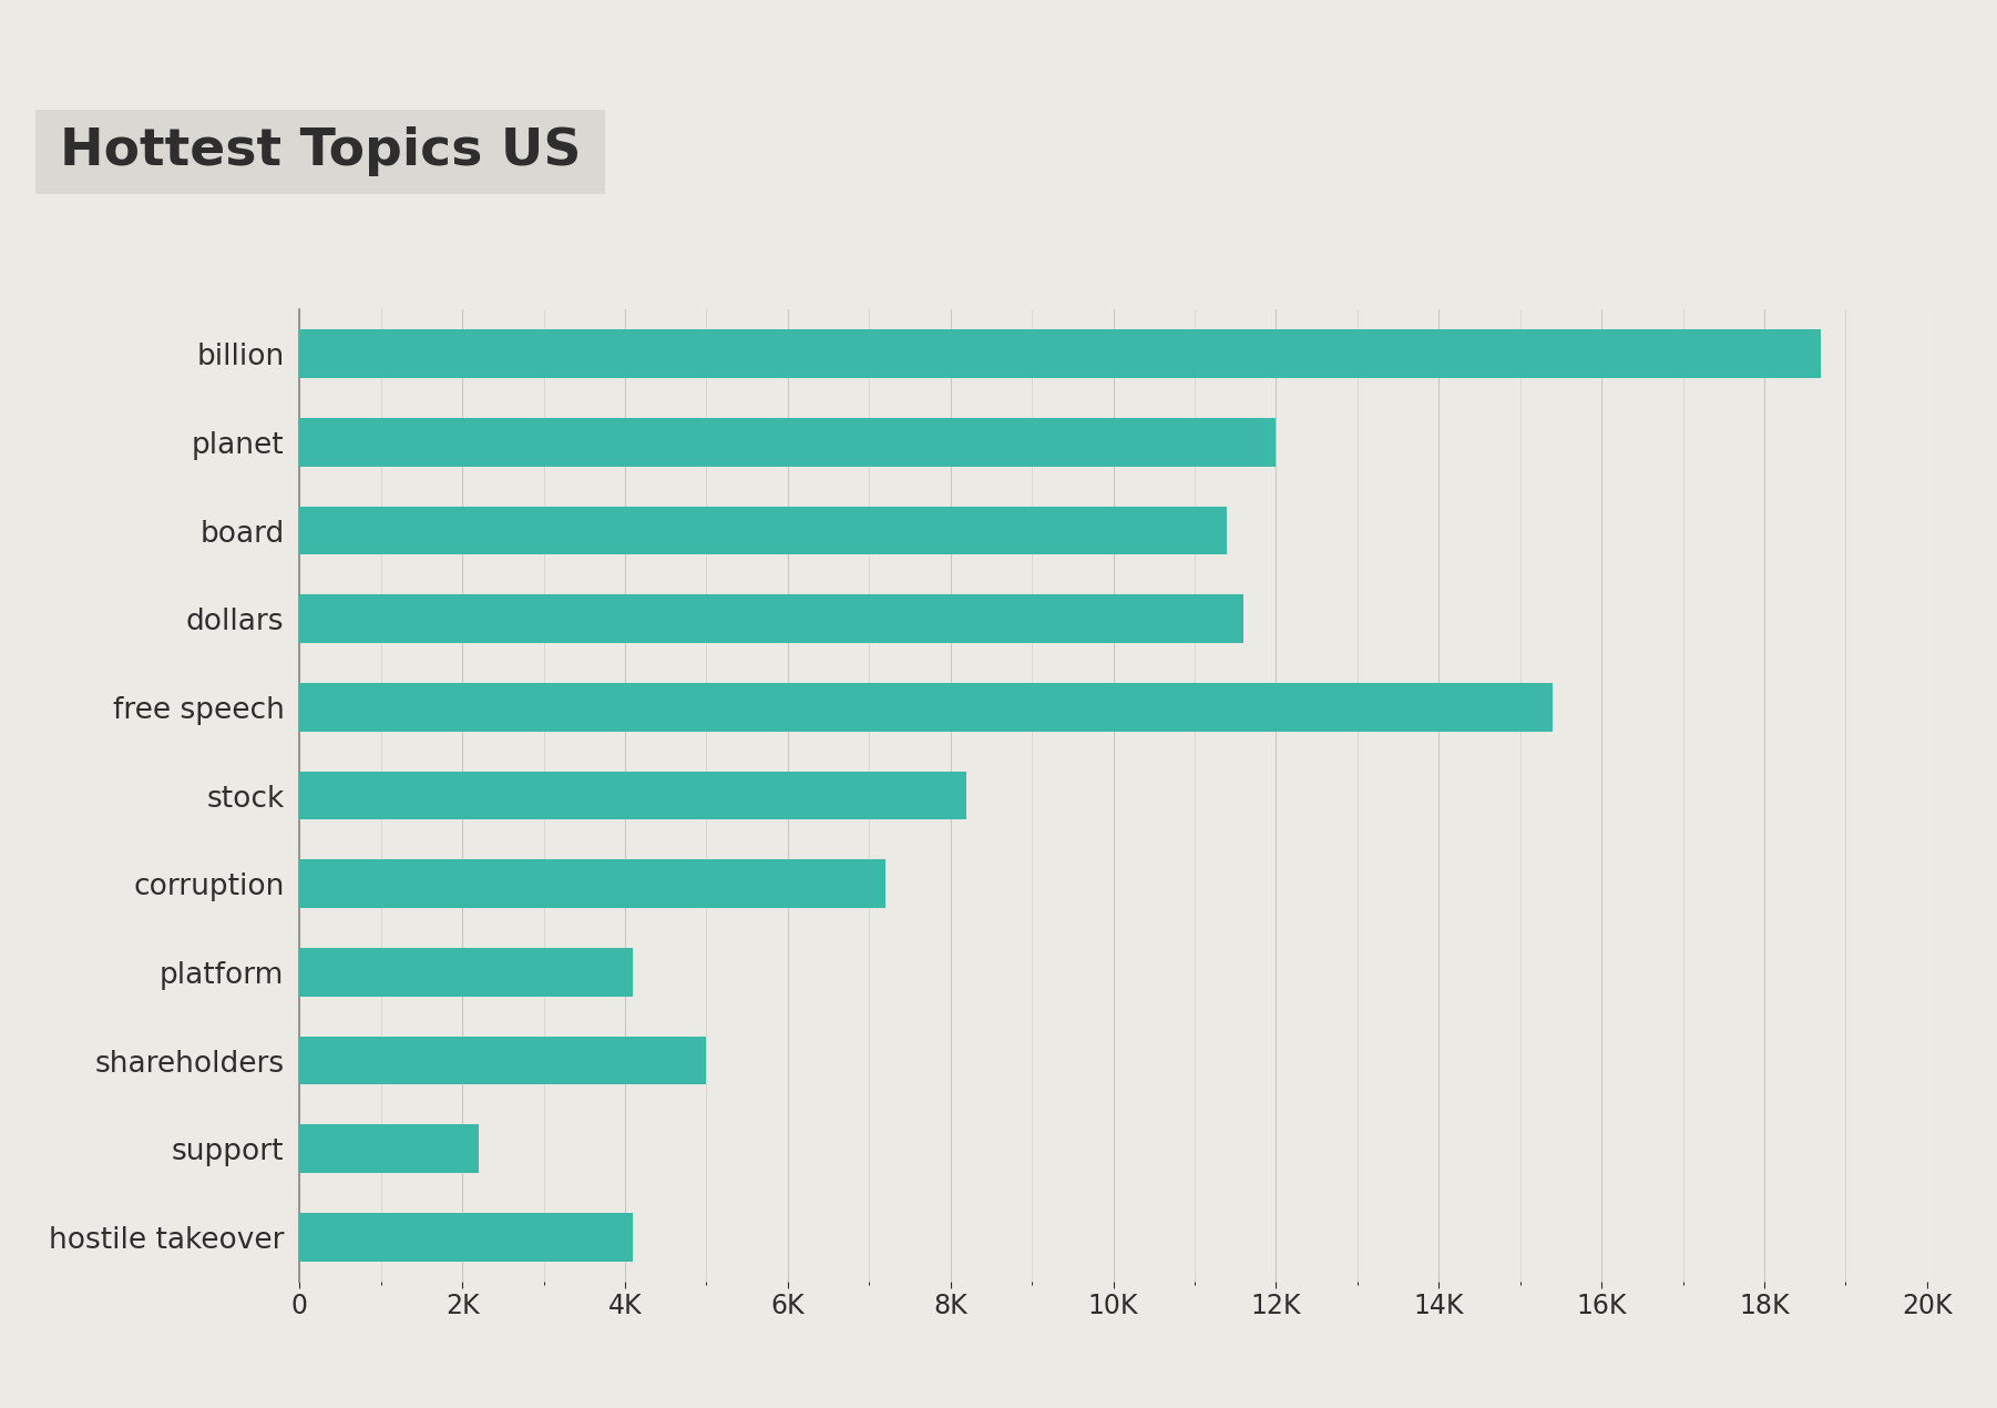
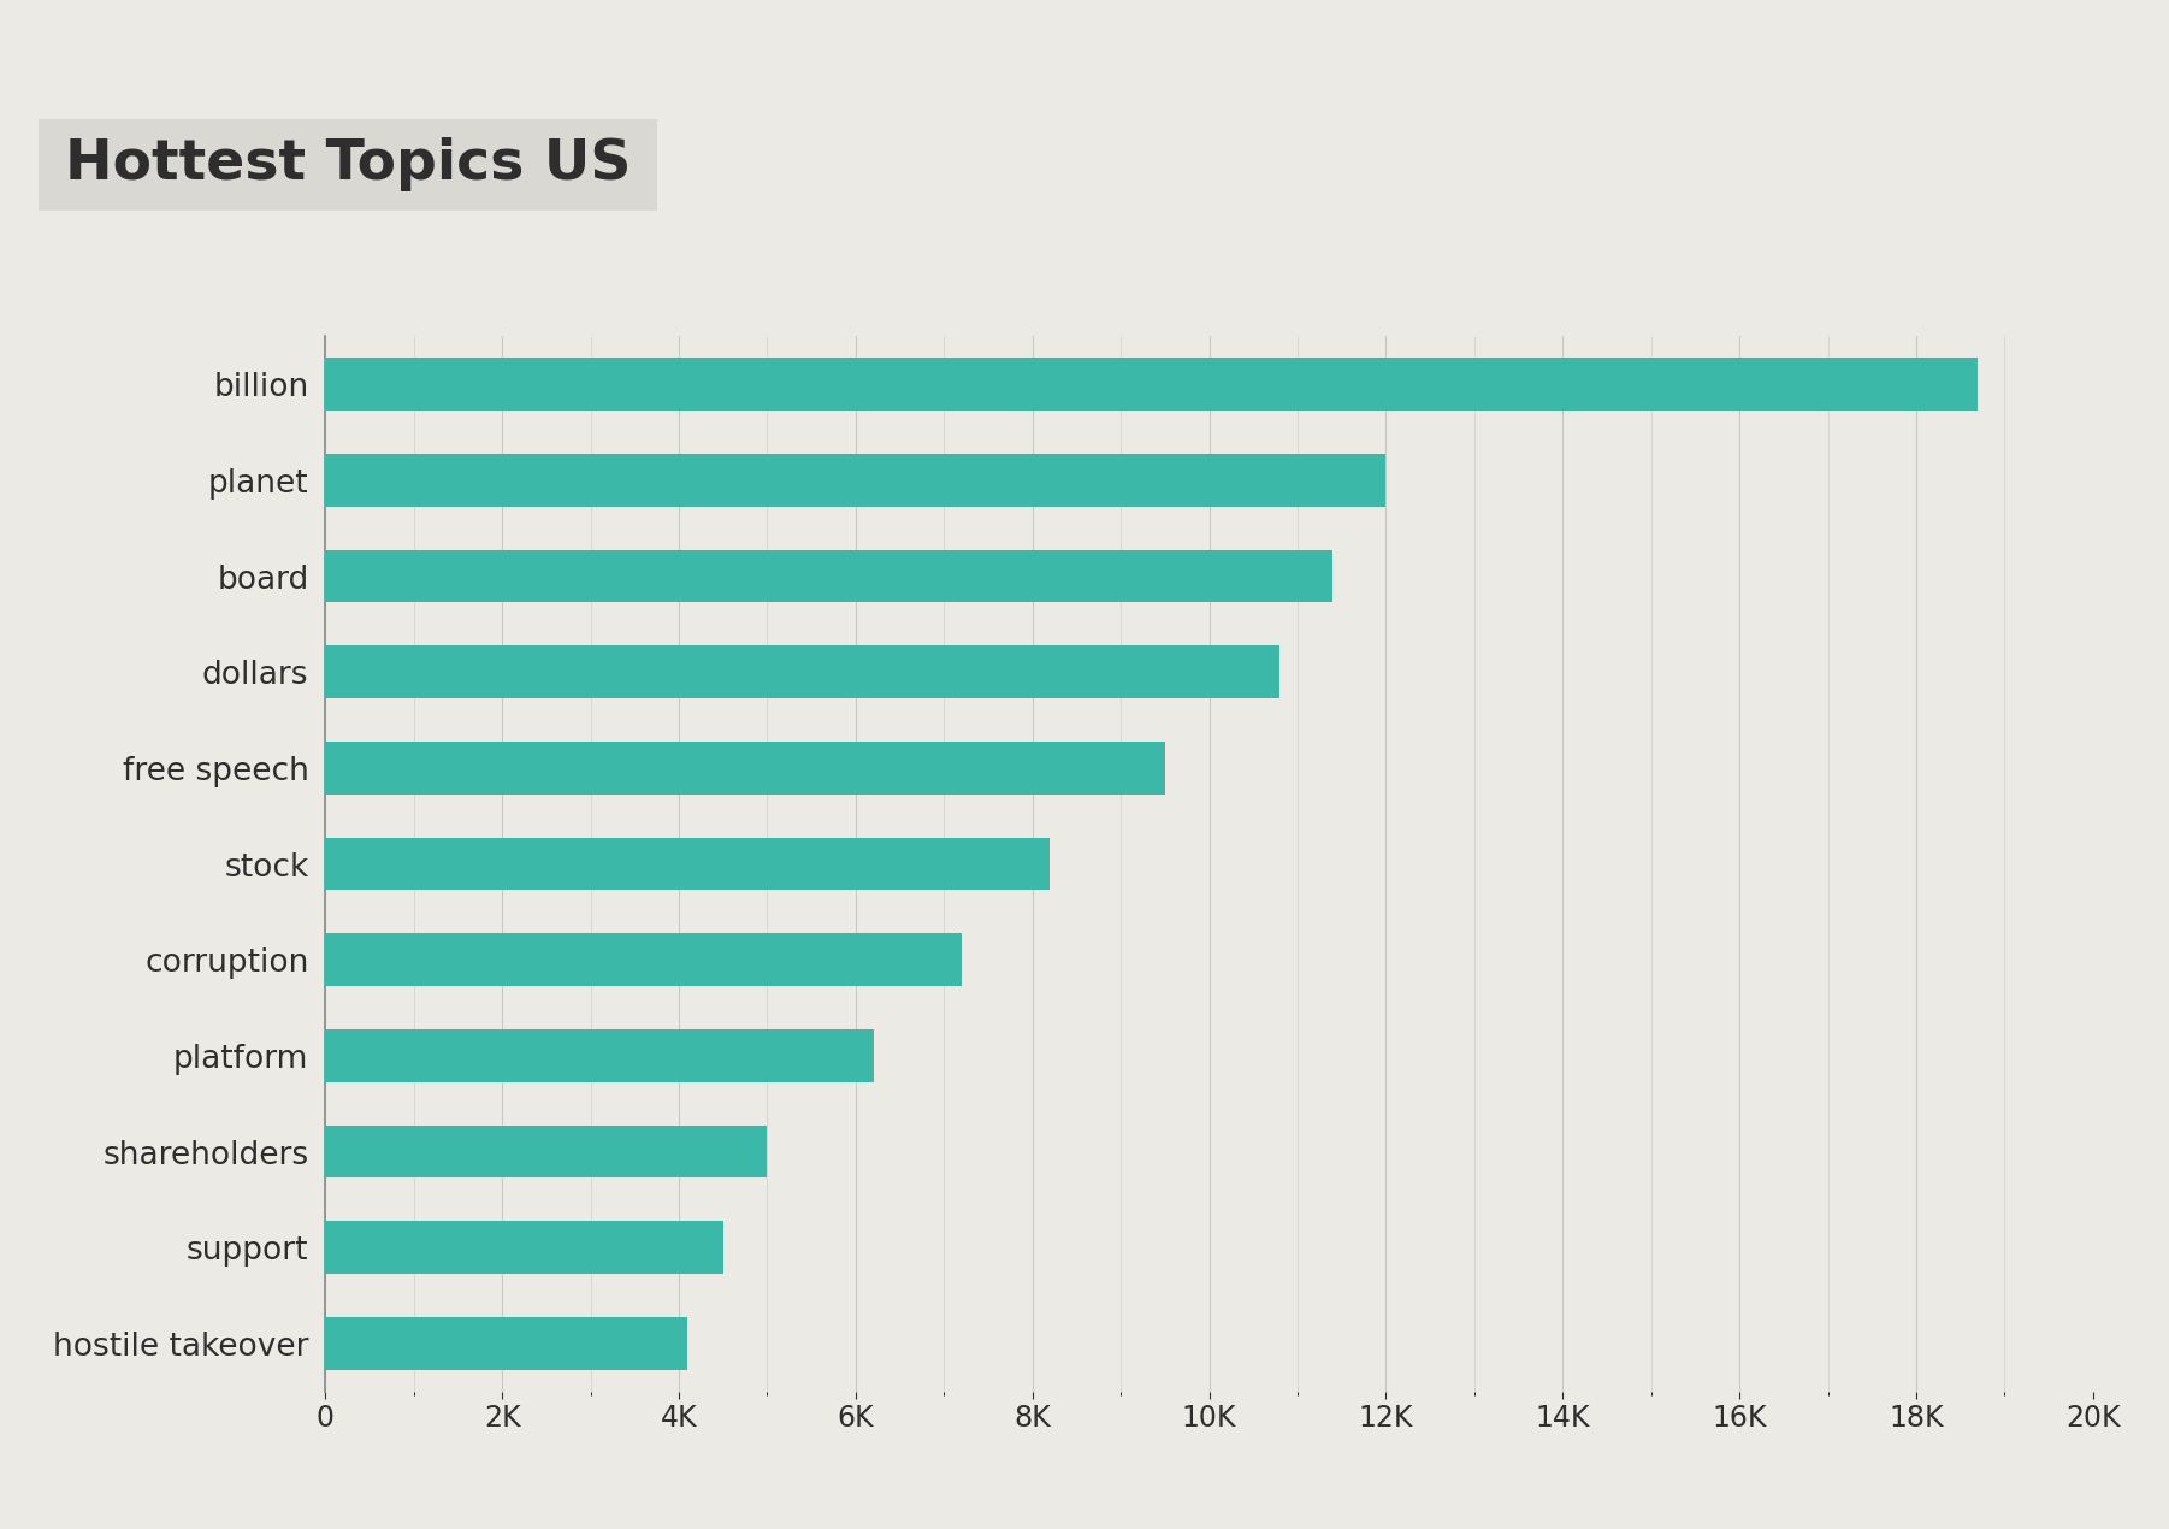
dollars: 11.6K -> 10.8K
free speech: 15.4K -> 9.5K
platform: 4.1K -> 6.2K
support: 2.2K -> 4.5K
